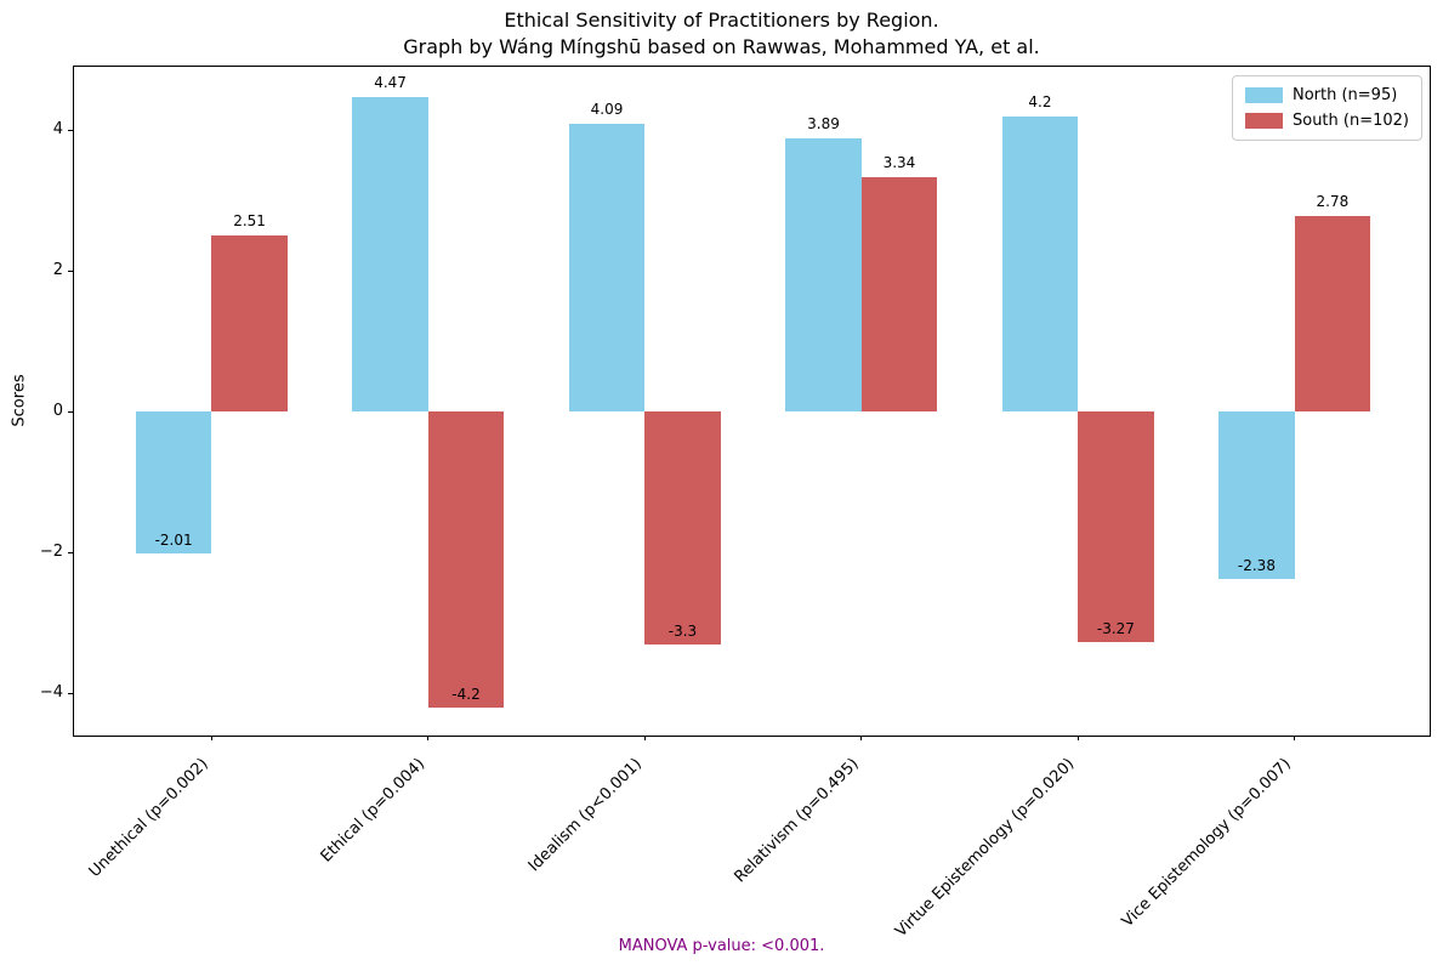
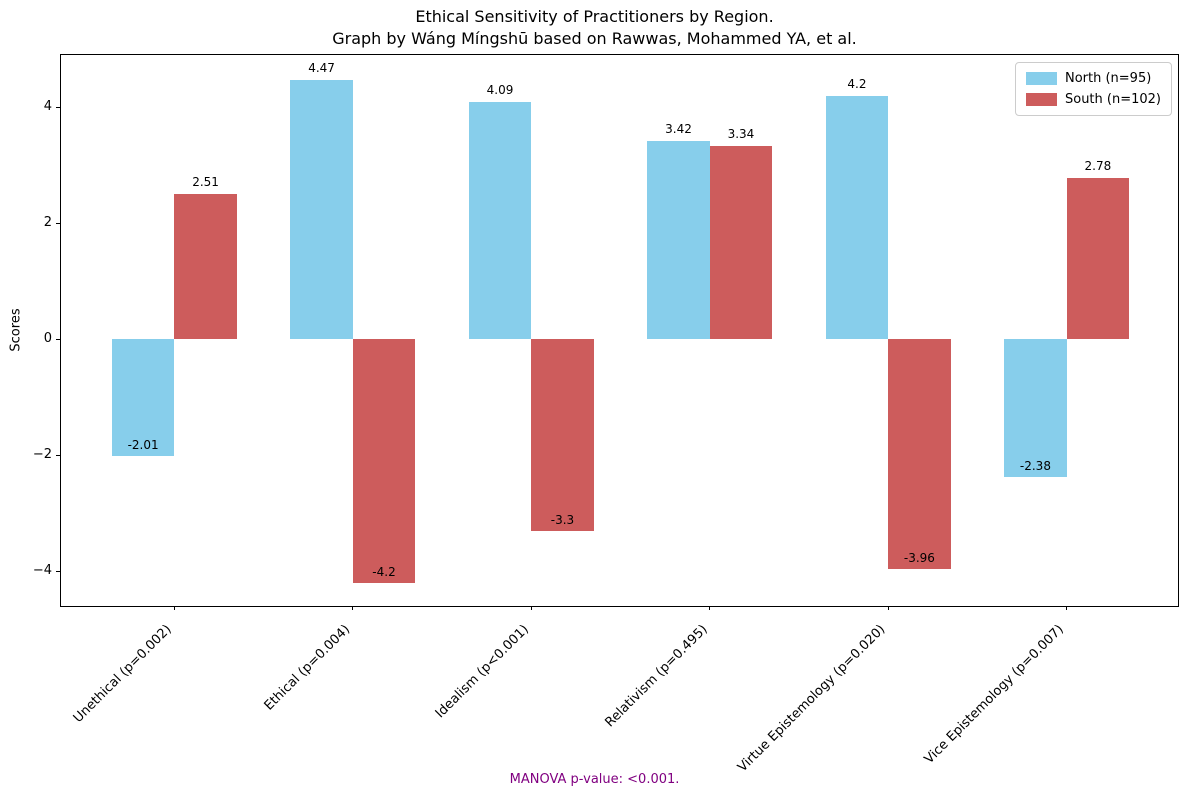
North (n=95)/Relativism (p=0.495): 3.89 -> 3.42
South (n=102)/Virtue Epistemology (p=0.020): -3.27 -> -3.96
